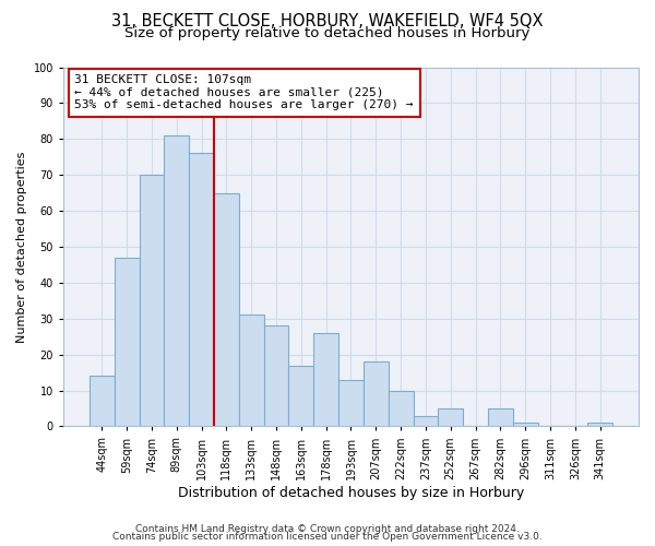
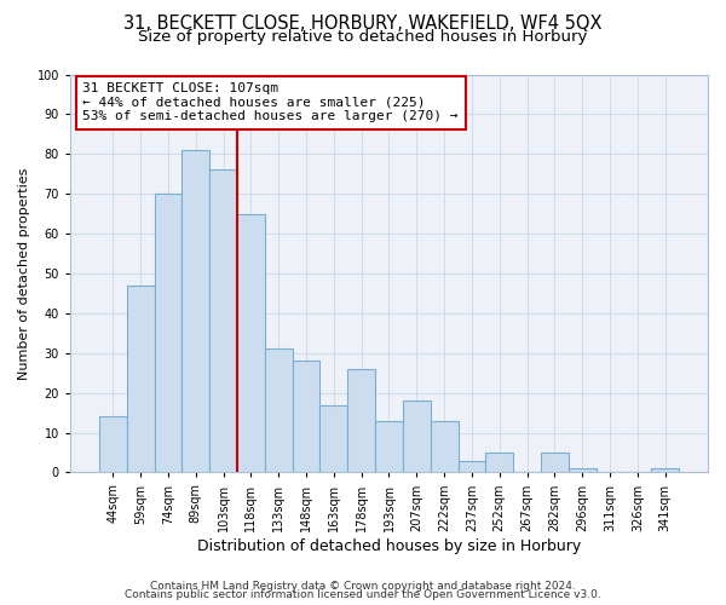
222sqm: 10 -> 13
